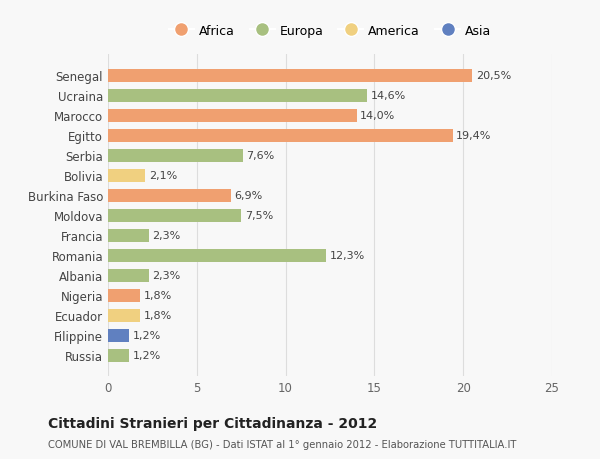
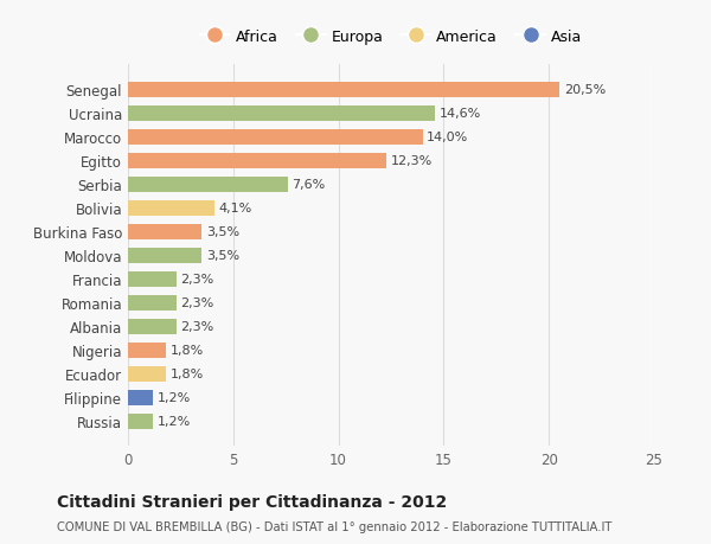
Egitto: 19,4% -> 12,3%
Bolivia: 2,1% -> 4,1%
Burkina Faso: 6,9% -> 3,5%
Moldova: 7,5% -> 3,5%
Romania: 12,3% -> 2,3%
